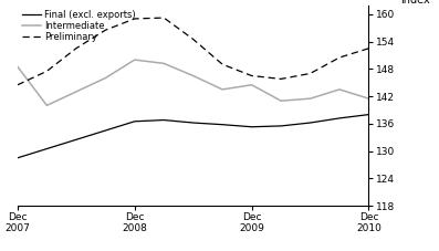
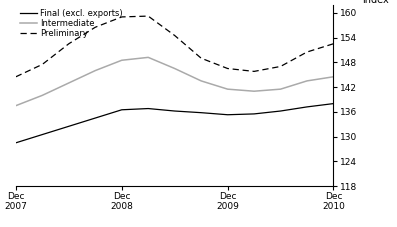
Intermediate/Dec 2007: 148.5 -> 137.5
Intermediate/Dec 2008: 150.0 -> 148.5
Intermediate/Dec 2009: 144.5 -> 141.5
Intermediate/Dec 2010: 141.5 -> 144.5
